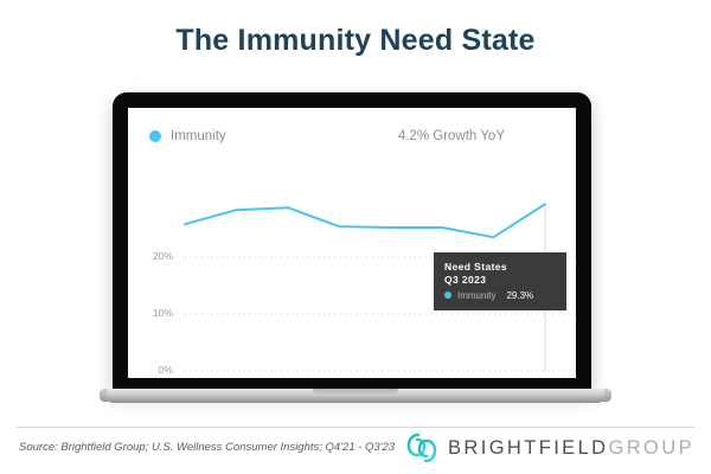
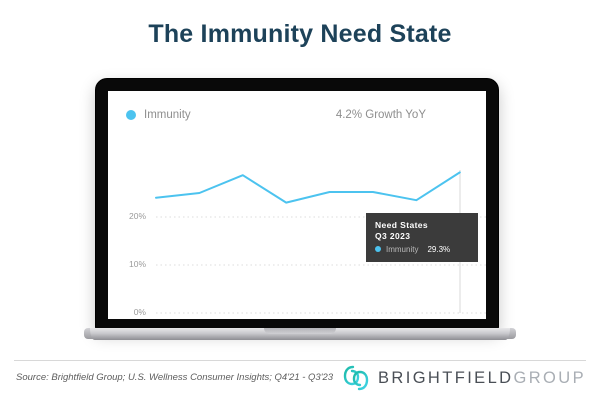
Q4 2021: 26% -> 24%
Q1 2022: 28% -> 25%
Q3 2022: 25% -> 23%
